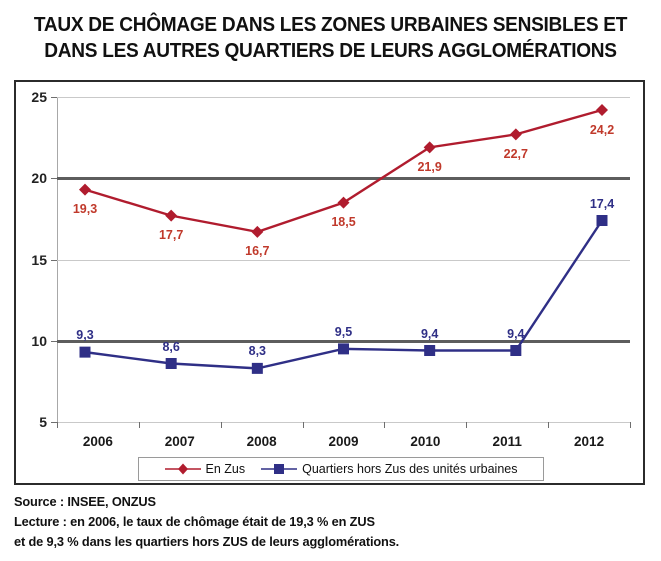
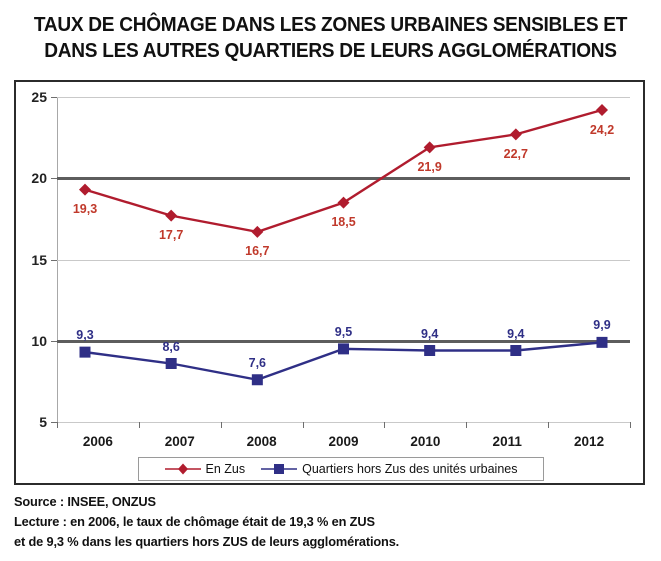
Quartiers hors Zus des unités urbaines/2008: 8,3 -> 7,6
Quartiers hors Zus des unités urbaines/2012: 17,4 -> 9,9
